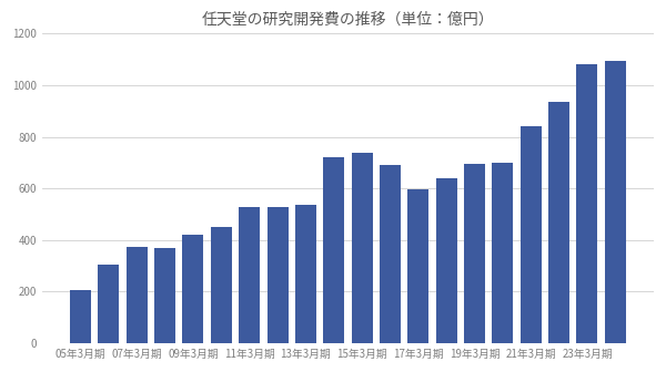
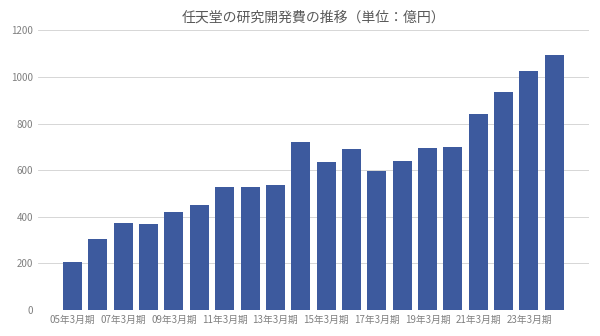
15年3月期: 740 -> 635
23年3月期: 1080 -> 1025
